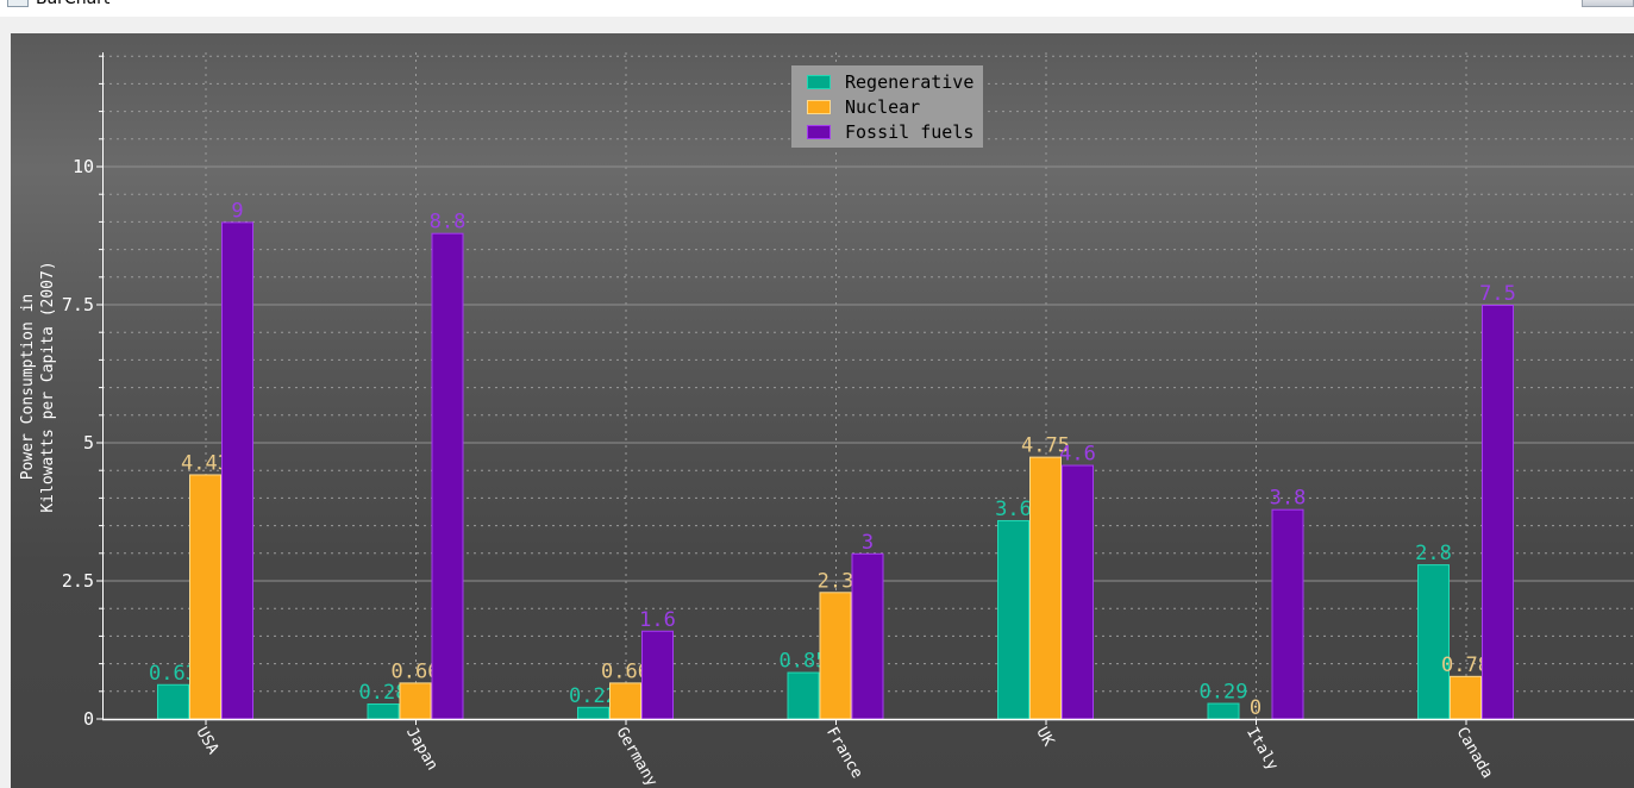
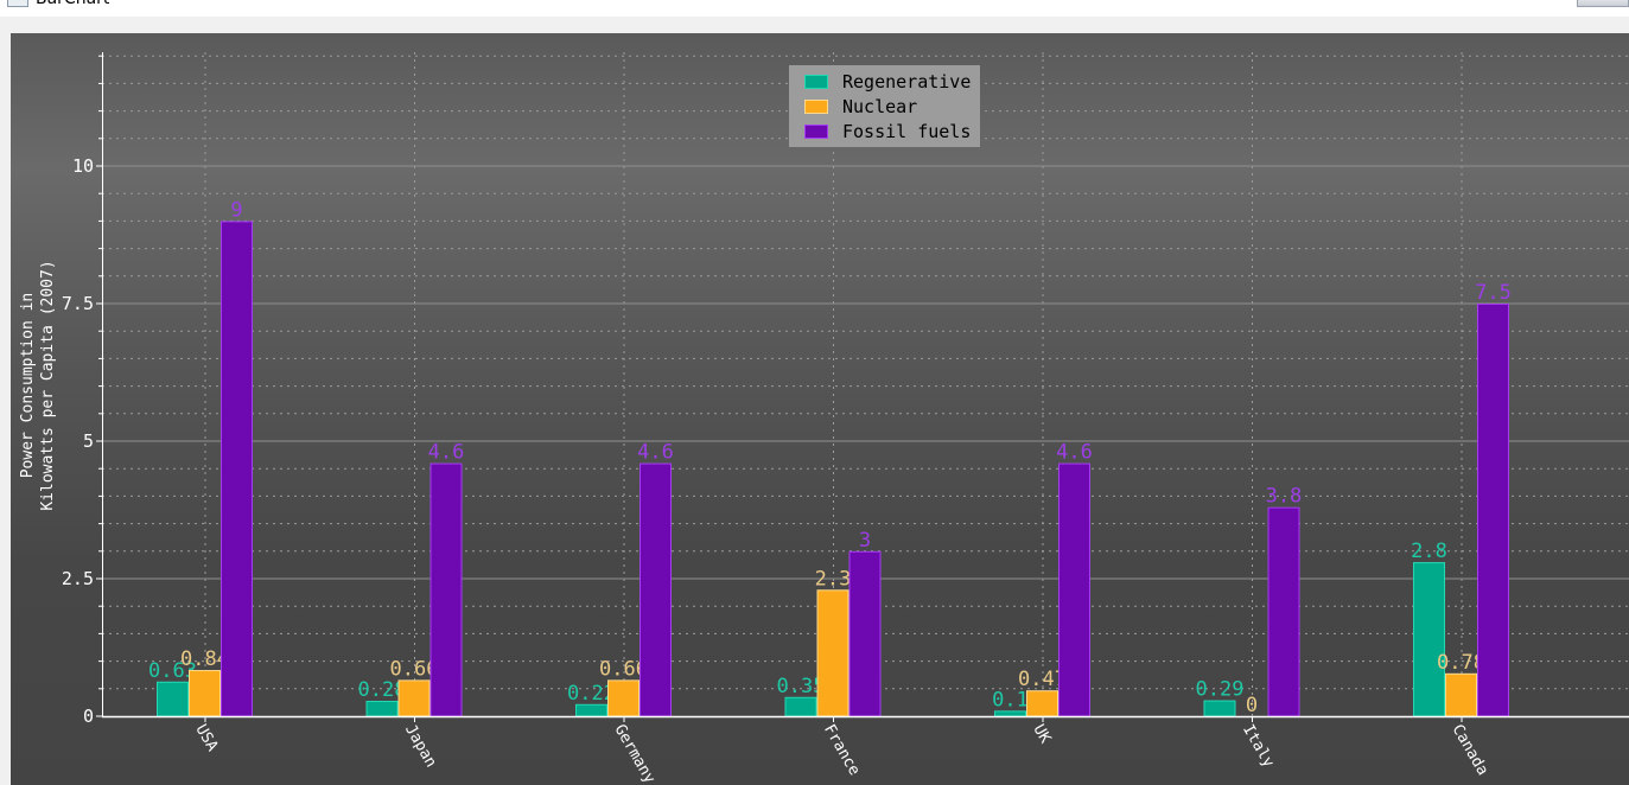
Nuclear/USA: 4.43 -> 0.84
Fossil fuels/Japan: 8.8 -> 4.6
Fossil fuels/Germany: 1.6 -> 4.6
Regenerative/France: 0.85 -> 0.35
Regenerative/UK: 3.6 -> 0.1
Nuclear/UK: 4.75 -> 0.47
